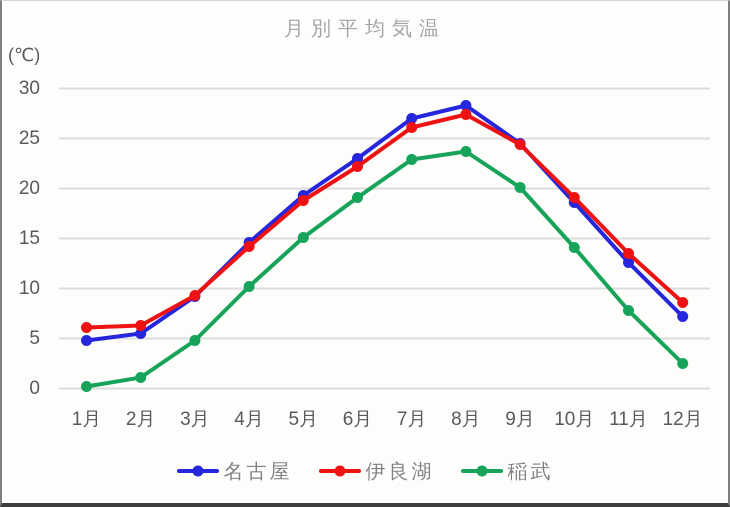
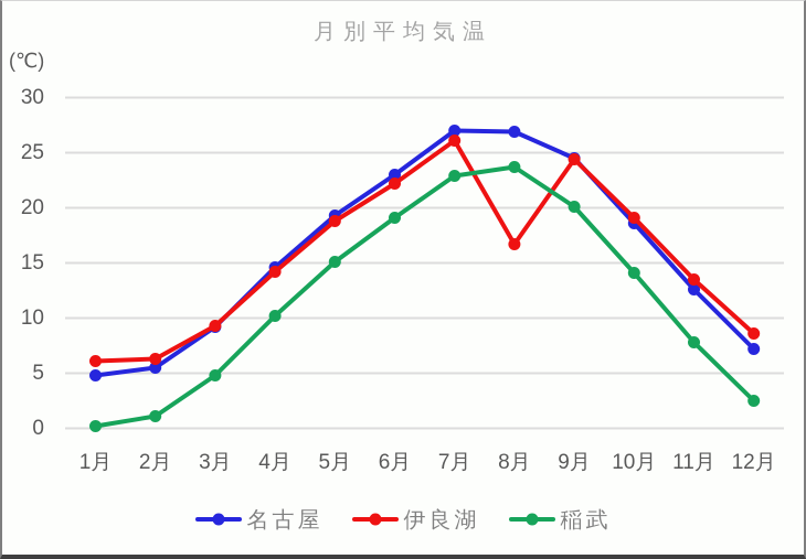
名古屋/8月: 28.3 -> 26.9
伊良湖/8月: 27.4 -> 16.7
